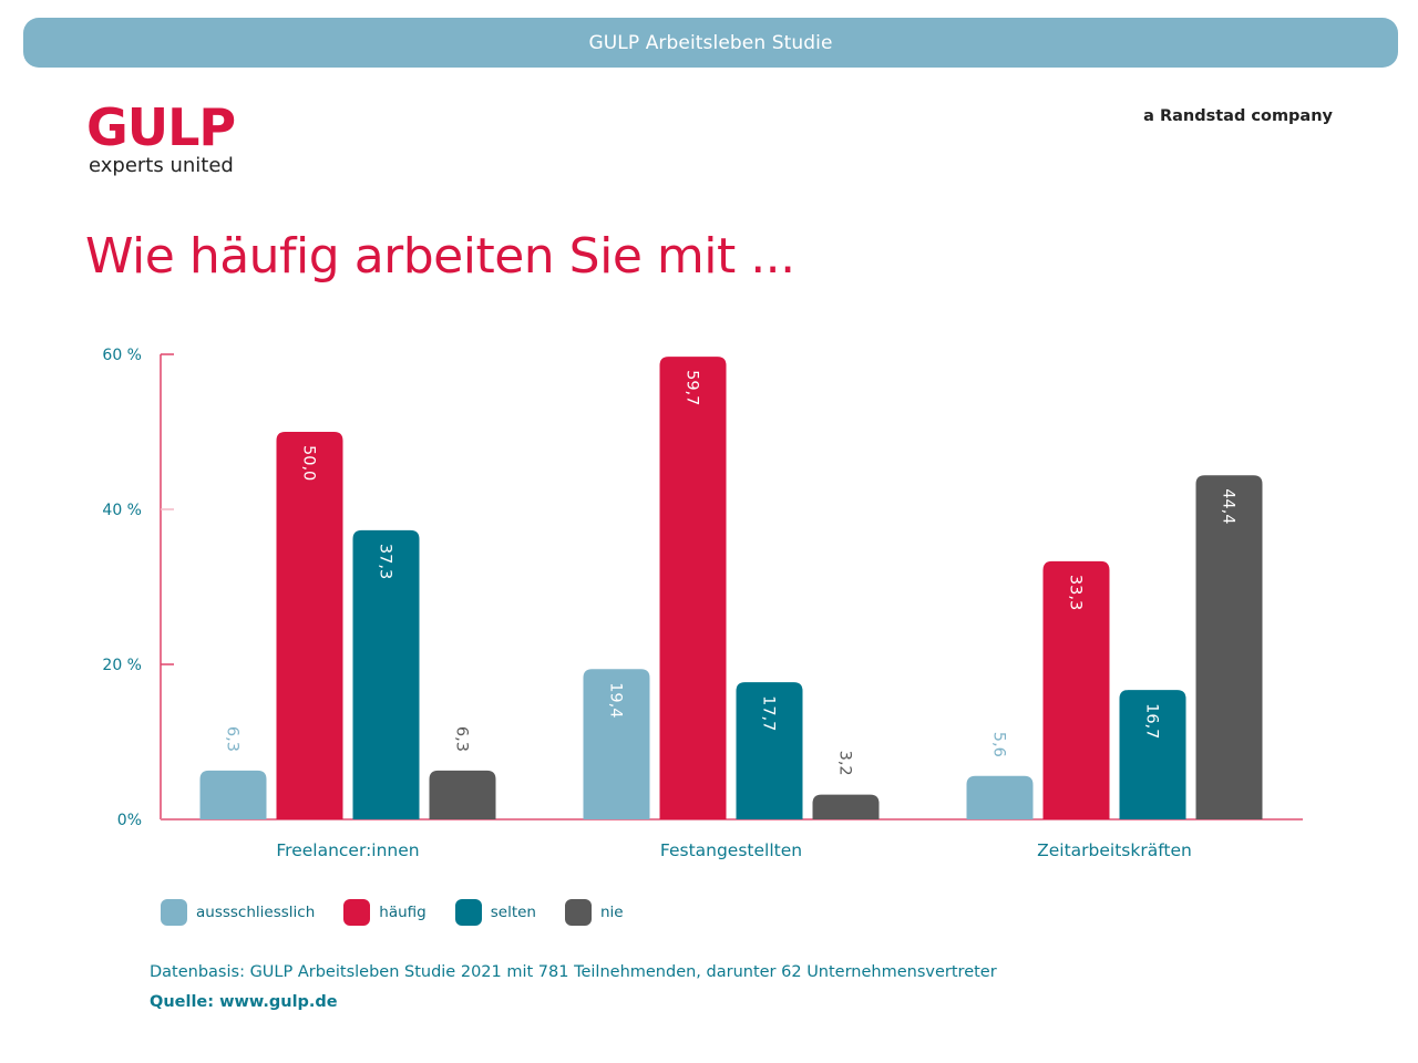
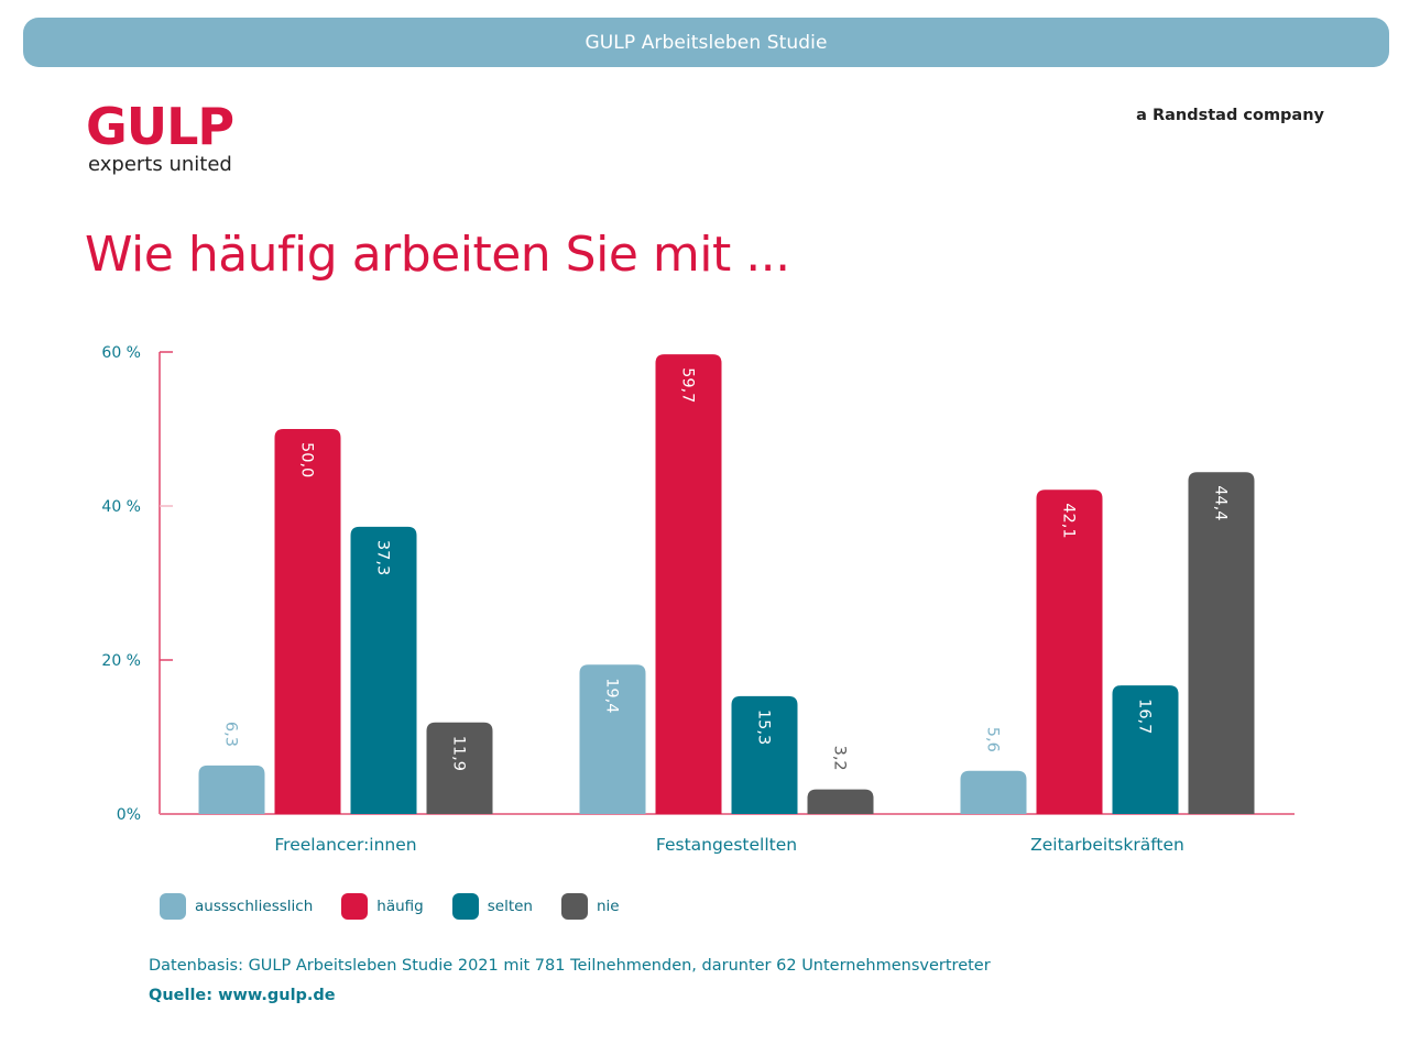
nie/Freelancer:innen: 6,3 -> 11,9
selten/Festangestellten: 17,7 -> 15,3
häufig/Zeitarbeitskräften: 33,3 -> 42,1
